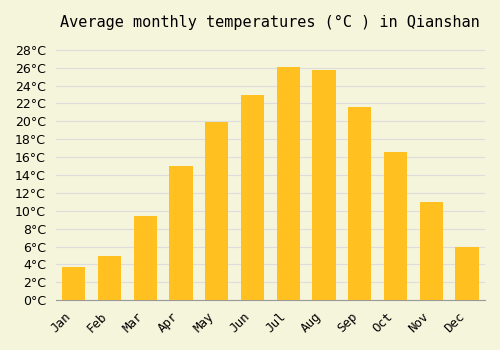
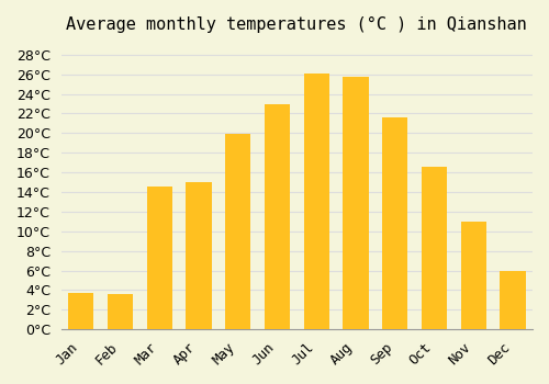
Feb: 4.9°C -> 3.6°C
Mar: 9.4°C -> 14.6°C
